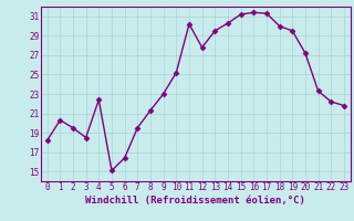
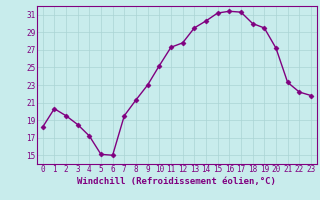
4: 22.4 -> 17.2
6: 16.4 -> 15.0
11: 30.2 -> 27.3
